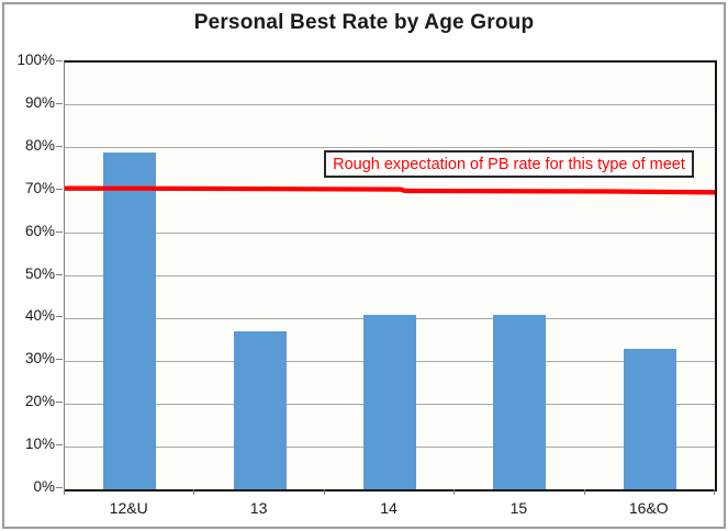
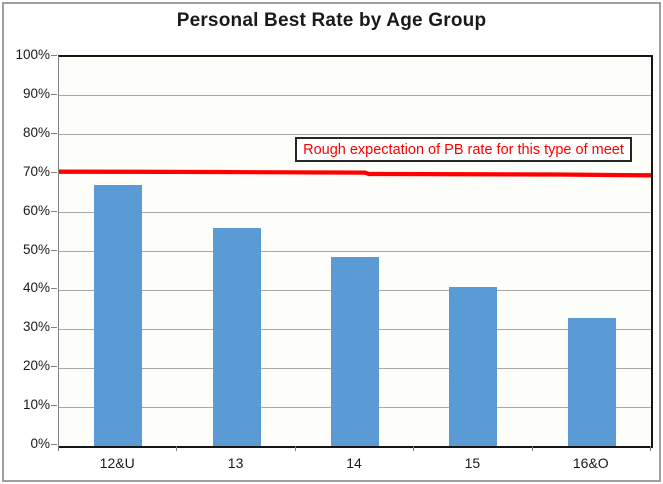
12&U: 79% -> 67%
13: 37% -> 56%
14: 41% -> 48%
